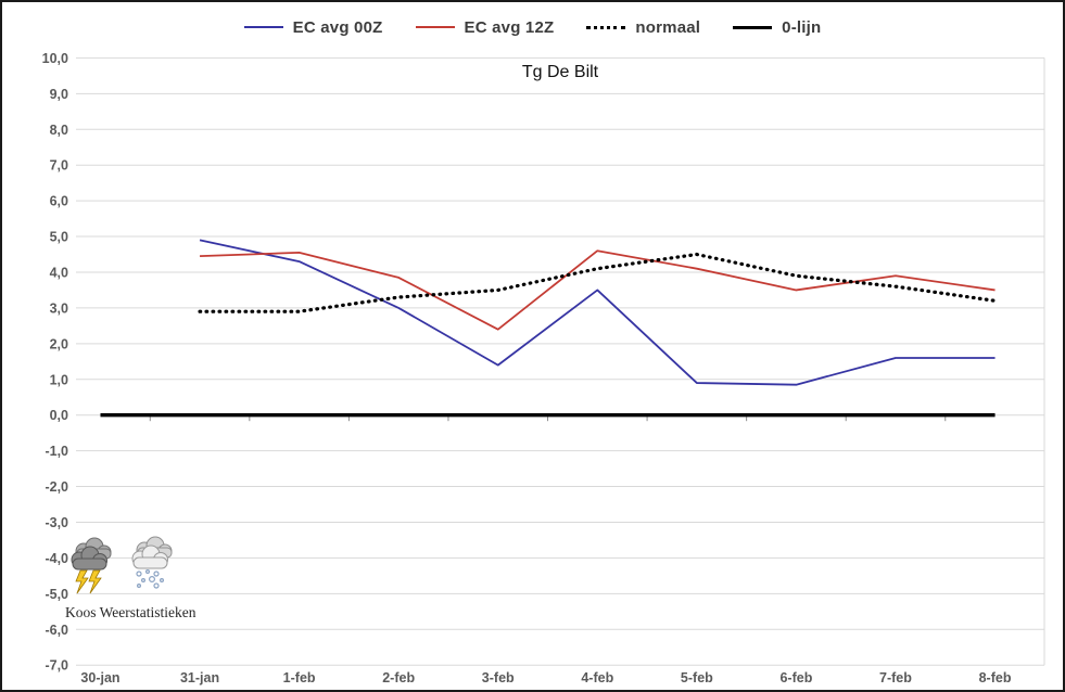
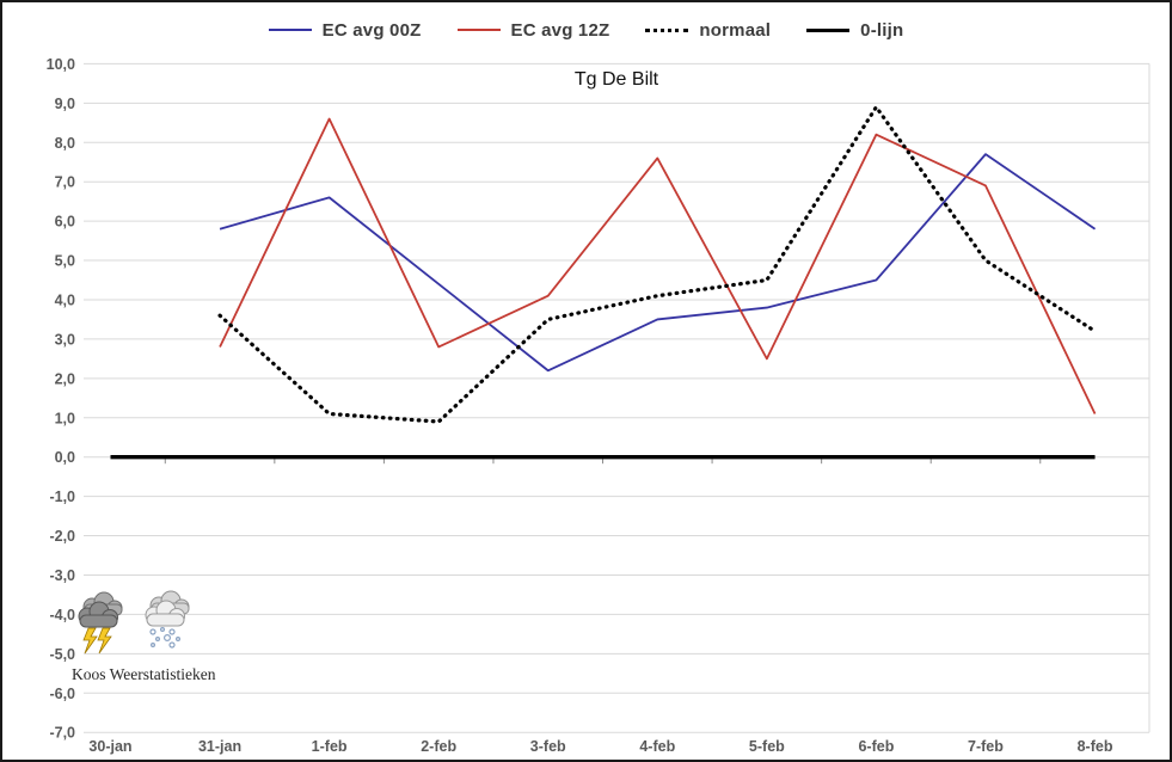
EC avg 00Z/31-jan: 4,9 -> 5,8
EC avg 12Z/31-jan: 4,5 -> 2,8
normaal/31-jan: 2,9 -> 3,6
EC avg 00Z/1-feb: 4,3 -> 6,6
EC avg 12Z/1-feb: 4,5 -> 8,6
normaal/1-feb: 2,9 -> 1,1
EC avg 00Z/2-feb: 3,0 -> 4,4
EC avg 12Z/2-feb: 3,9 -> 2,8
normaal/2-feb: 3,3 -> 0,9
EC avg 00Z/3-feb: 1,4 -> 2,2
EC avg 12Z/3-feb: 2,4 -> 4,1
EC avg 12Z/4-feb: 4,6 -> 7,6
EC avg 00Z/5-feb: 0,9 -> 3,8
EC avg 12Z/5-feb: 4,1 -> 2,5
EC avg 00Z/6-feb: 0,8 -> 4,5
EC avg 12Z/6-feb: 3,5 -> 8,2
normaal/6-feb: 3,9 -> 8,9
EC avg 00Z/7-feb: 1,6 -> 7,7
EC avg 12Z/7-feb: 3,9 -> 6,9
normaal/7-feb: 3,6 -> 5,0
EC avg 00Z/8-feb: 1,6 -> 5,8
EC avg 12Z/8-feb: 3,5 -> 1,1
